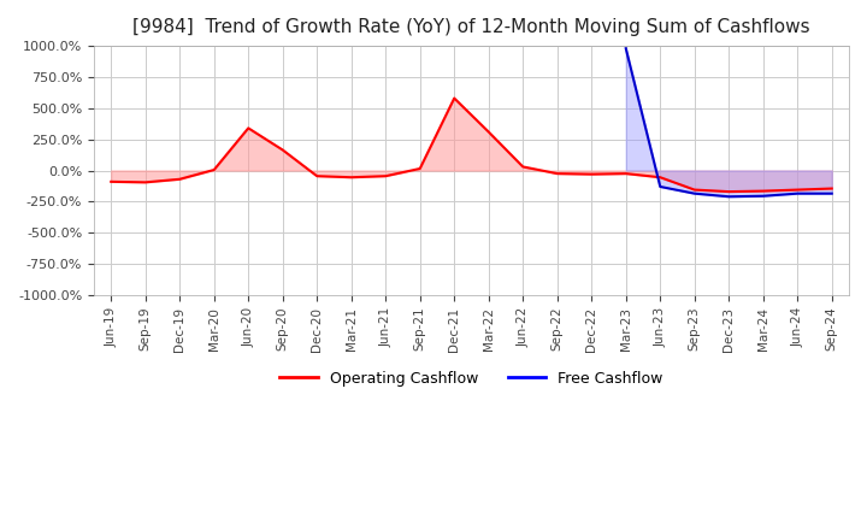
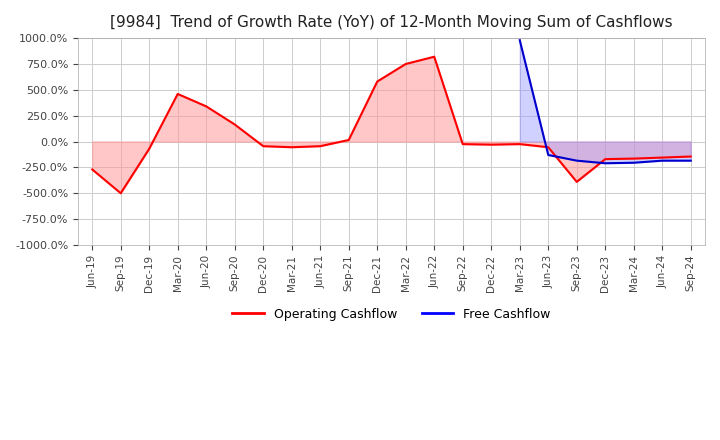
Operating Cashflow/Jun-19: -90% -> -270%
Operating Cashflow/Sep-19: -100% -> -500%
Operating Cashflow/Mar-20: 0% -> 460%
Operating Cashflow/Mar-22: 310% -> 750%
Operating Cashflow/Jun-22: 30% -> 820%
Operating Cashflow/Sep-23: -160% -> -390%
